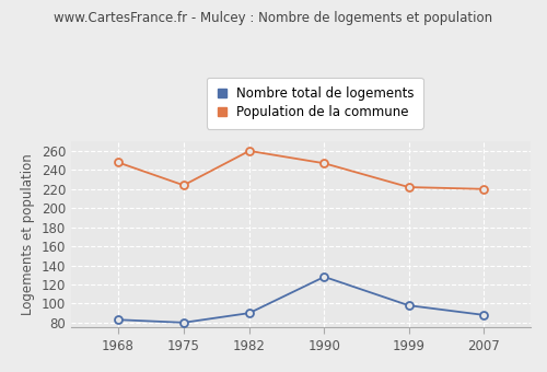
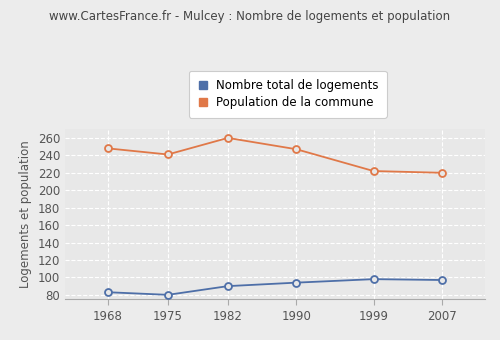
Population de la commune/1975: 224 -> 241
Nombre total de logements/1990: 128 -> 94
Nombre total de logements/2007: 88 -> 97
